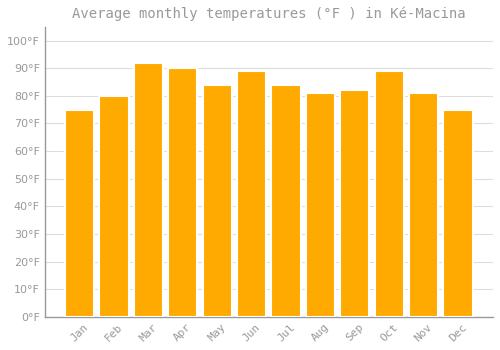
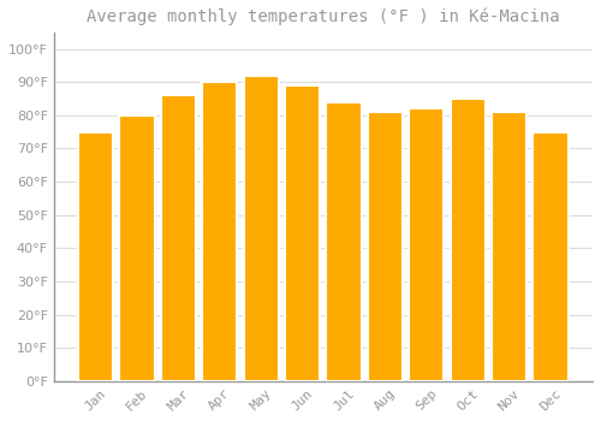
Mar: 92°F -> 86°F
May: 84°F -> 92°F
Oct: 89°F -> 85°F
